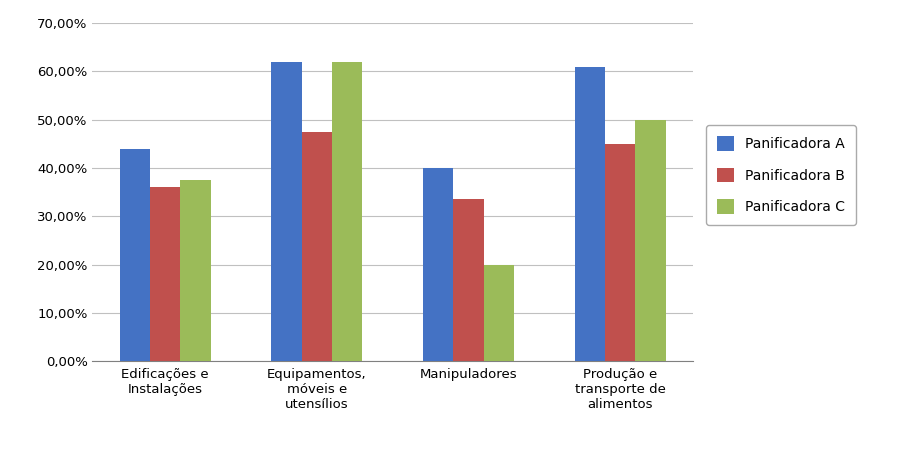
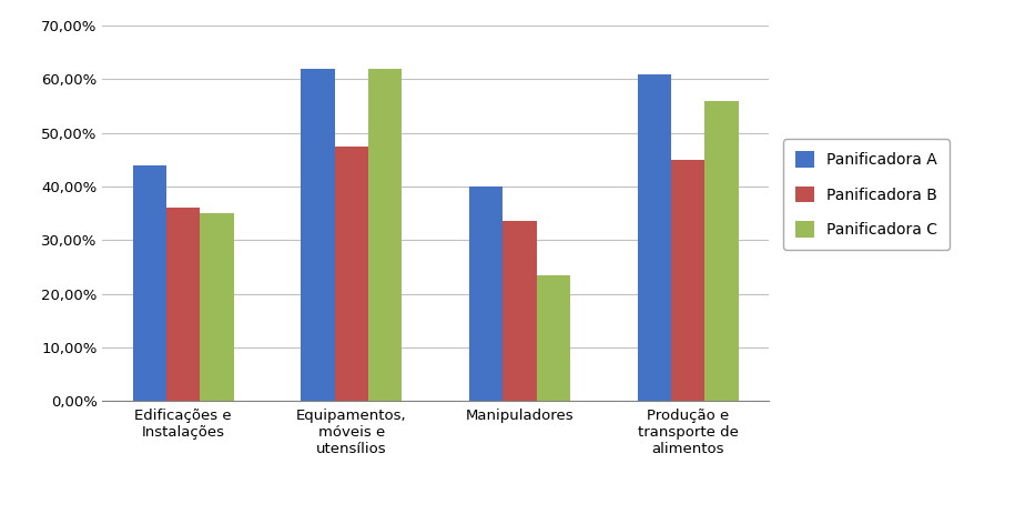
Panificadora C/Edificações e Instalações: 37,5% -> 35,0%
Panificadora C/Manipuladores: 20,0% -> 23,5%
Panificadora C/Produção e transporte de alimentos: 50,0% -> 56,0%
